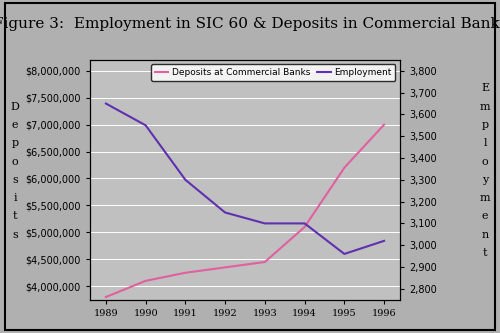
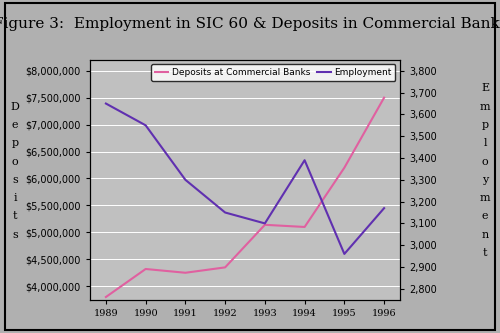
Deposits at Commercial Banks/1990: $4,100,000 -> $4,320,000
Deposits at Commercial Banks/1993: $4,450,000 -> $5,140,000
Employment/1994: 3,100 -> 3,390
Deposits at Commercial Banks/1996: $7,000,000 -> $7,500,000
Employment/1996: 3,020 -> 3,170
